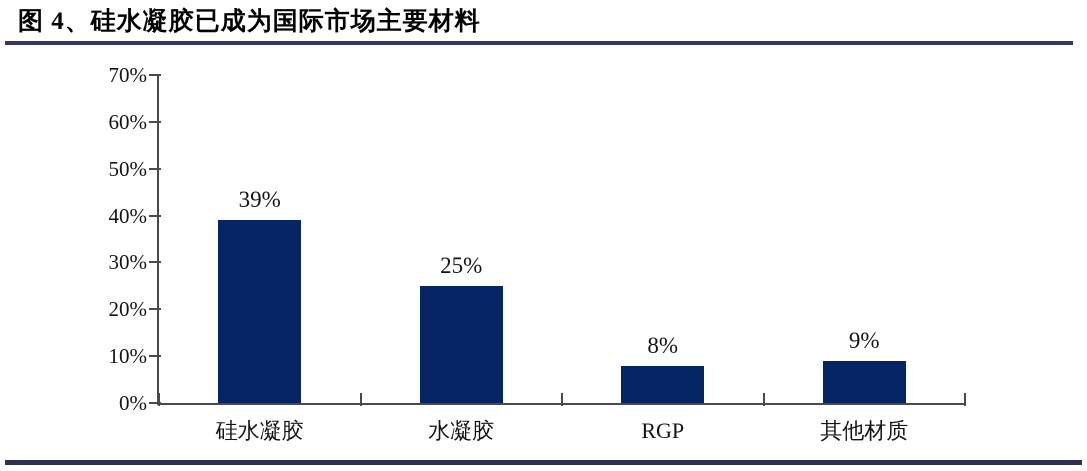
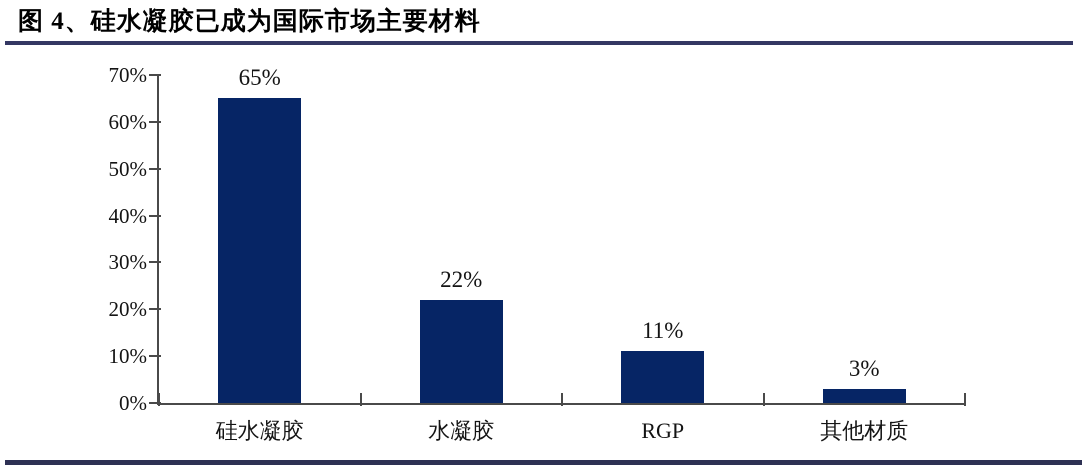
硅水凝胶: 39% -> 65%
水凝胶: 25% -> 22%
RGP: 8% -> 11%
其他材质: 9% -> 3%
